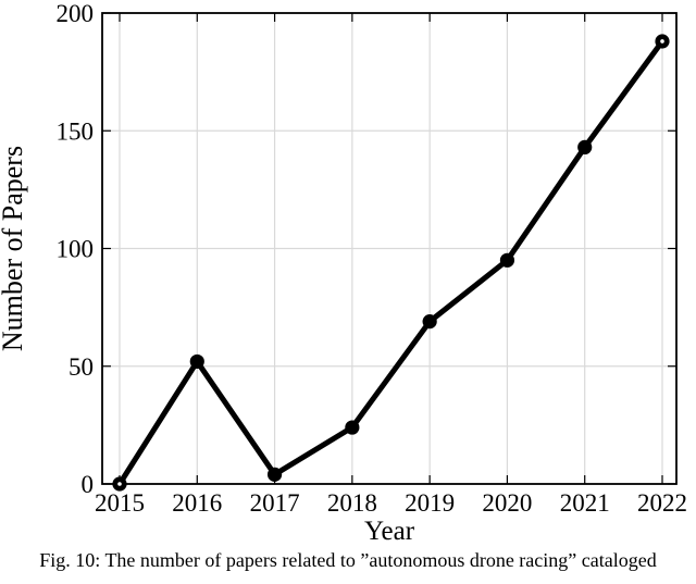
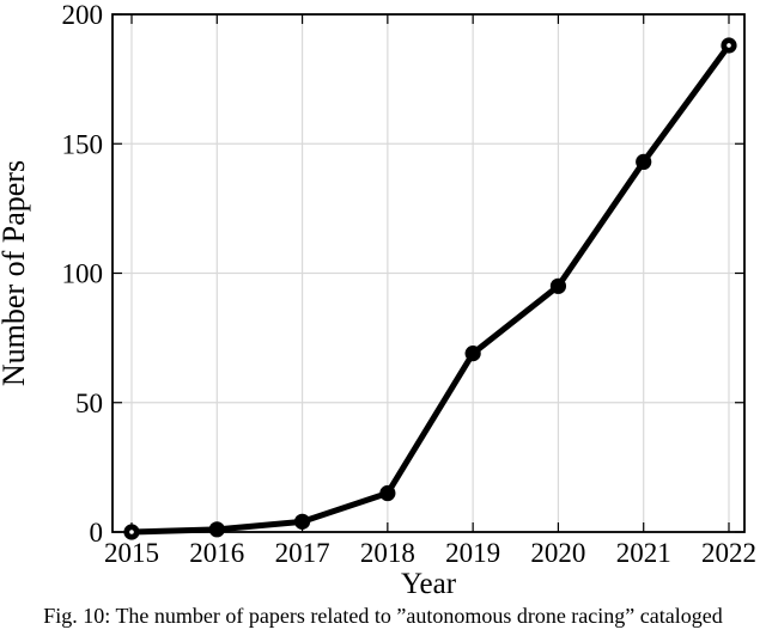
2016: 52 -> 1
2018: 24 -> 15
